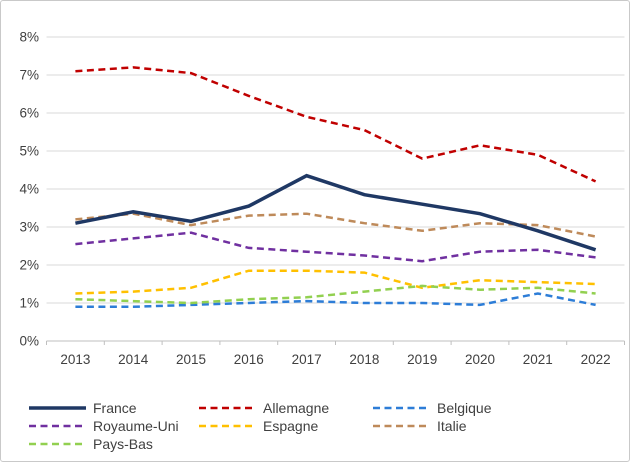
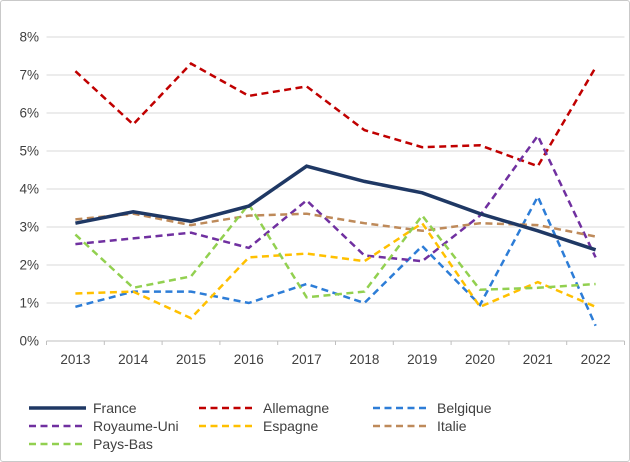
Pays-Bas/2013: 1.1% -> 2.8%
Allemagne/2014: 7.2% -> 5.7%
Belgique/2014: 0.9% -> 1.3%
Pays-Bas/2014: 1.1% -> 1.4%
Allemagne/2015: 7.0% -> 7.3%
Belgique/2015: 0.9% -> 1.3%
Espagne/2015: 1.4% -> 0.6%
Pays-Bas/2015: 1.0% -> 1.7%
Espagne/2016: 1.9% -> 2.2%
Pays-Bas/2016: 1.1% -> 3.6%
France/2017: 4.3% -> 4.6%
Allemagne/2017: 5.9% -> 6.7%
Belgique/2017: 1.1% -> 1.5%
Royaume-Uni/2017: 2.4% -> 3.7%
Espagne/2017: 1.9% -> 2.3%
France/2018: 3.9% -> 4.2%
Espagne/2018: 1.8% -> 2.1%
France/2019: 3.6% -> 3.9%
Allemagne/2019: 4.8% -> 5.1%
Belgique/2019: 1.0% -> 2.5%
Espagne/2019: 1.4% -> 3.1%
Pays-Bas/2019: 1.4% -> 3.3%
Royaume-Uni/2020: 2.4% -> 3.3%
Espagne/2020: 1.6% -> 0.9%
Allemagne/2021: 4.9% -> 4.6%
Belgique/2021: 1.2% -> 3.8%
Royaume-Uni/2021: 2.4% -> 5.4%
Allemagne/2022: 4.2% -> 7.2%
Belgique/2022: 0.9% -> 0.4%
Espagne/2022: 1.5% -> 0.9%
Pays-Bas/2022: 1.2% -> 1.5%
